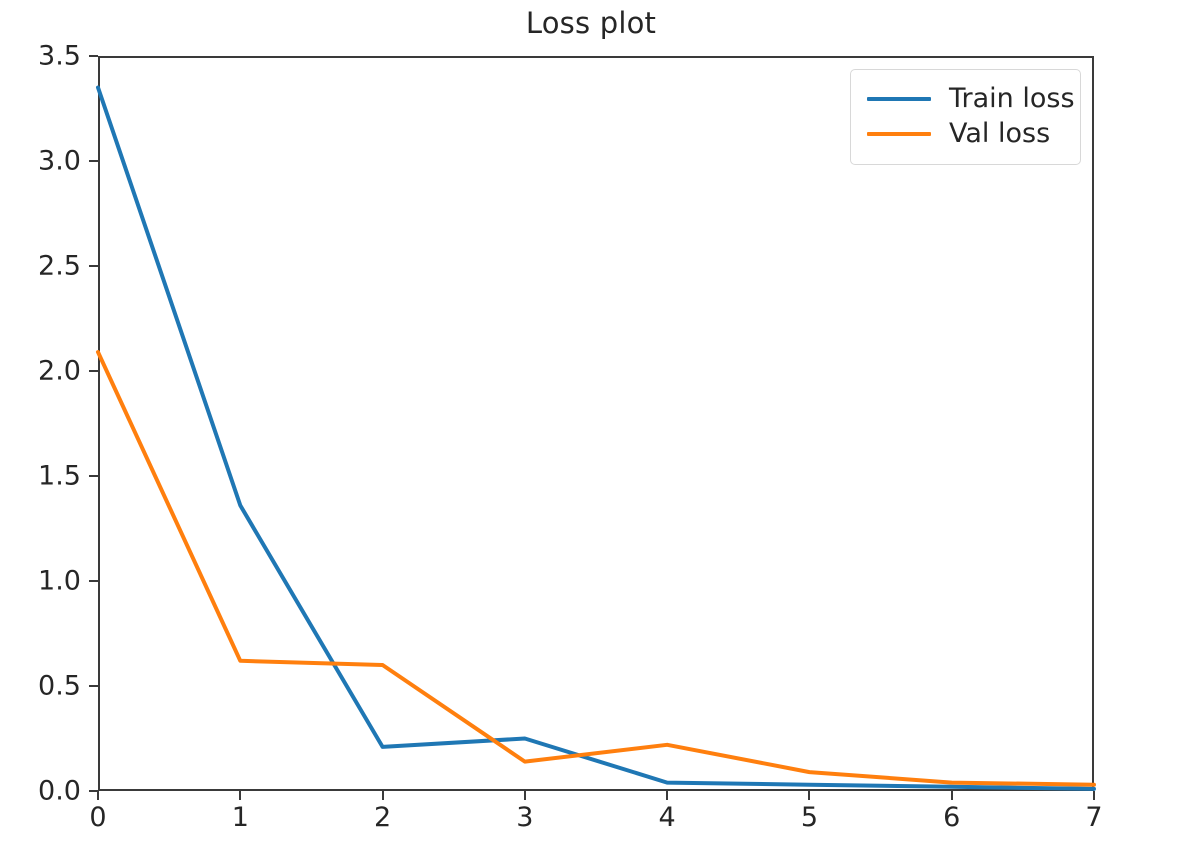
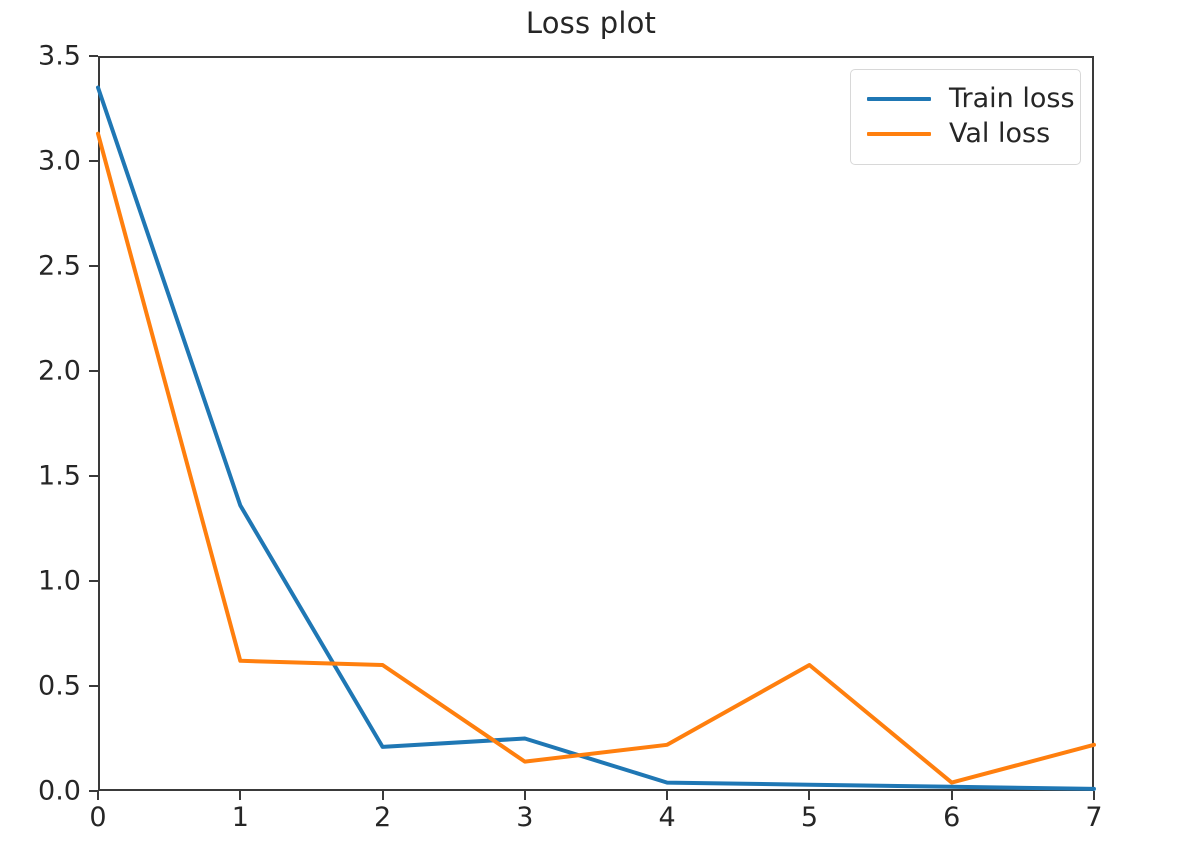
Val loss/0: 2.09 -> 3.13
Val loss/5: 0.09 -> 0.60
Val loss/7: 0.03 -> 0.22
